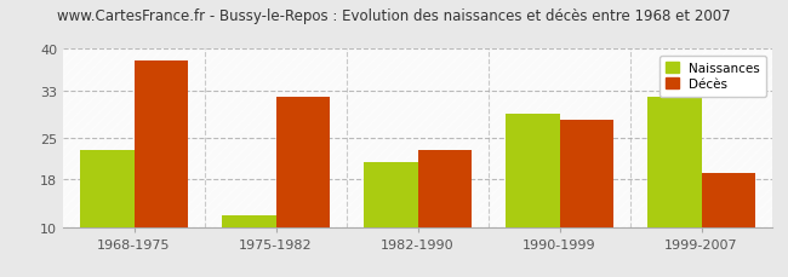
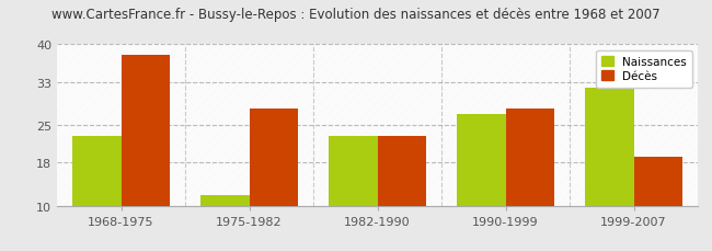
Décès/1975-1982: 32 -> 28
Naissances/1982-1990: 21 -> 23
Naissances/1990-1999: 29 -> 27
